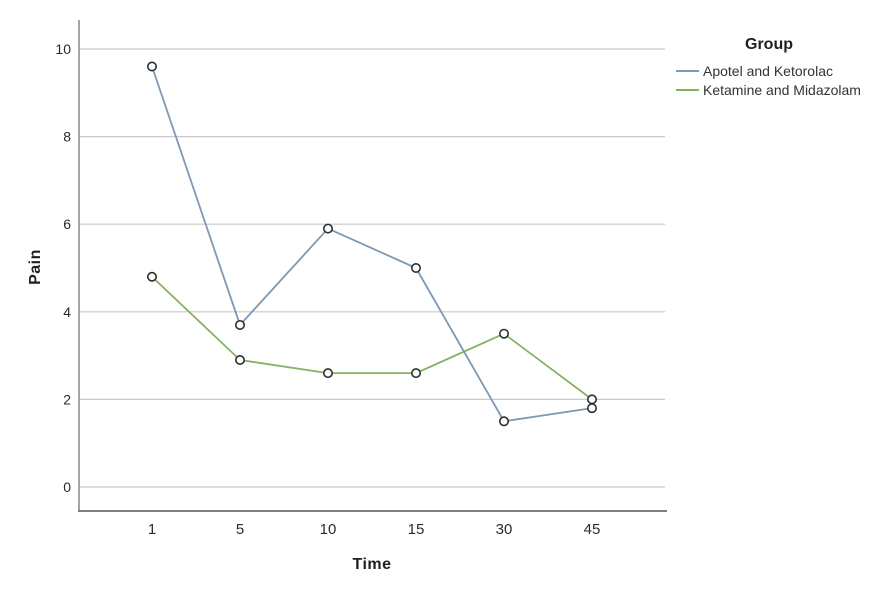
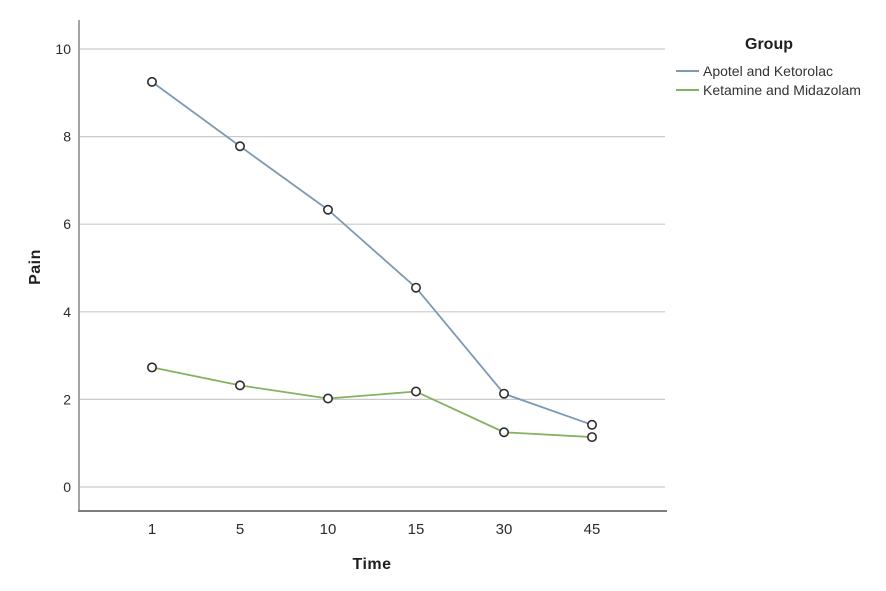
Apotel and Ketorolac/1: 9.6 -> 9.2
Ketamine and Midazolam/1: 4.8 -> 2.7
Apotel and Ketorolac/5: 3.7 -> 7.8
Ketamine and Midazolam/5: 2.9 -> 2.3
Apotel and Ketorolac/10: 5.9 -> 6.3
Ketamine and Midazolam/10: 2.6 -> 2.0
Apotel and Ketorolac/15: 5.0 -> 4.5
Ketamine and Midazolam/15: 2.6 -> 2.2
Apotel and Ketorolac/30: 1.5 -> 2.1
Ketamine and Midazolam/30: 3.5 -> 1.2
Apotel and Ketorolac/45: 1.8 -> 1.4
Ketamine and Midazolam/45: 2.0 -> 1.1
